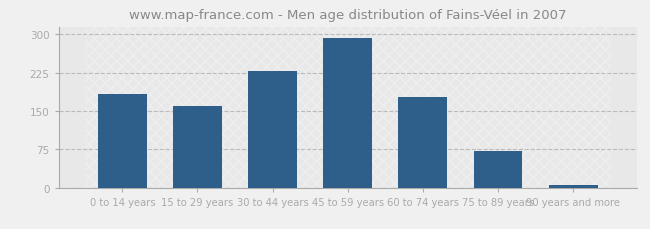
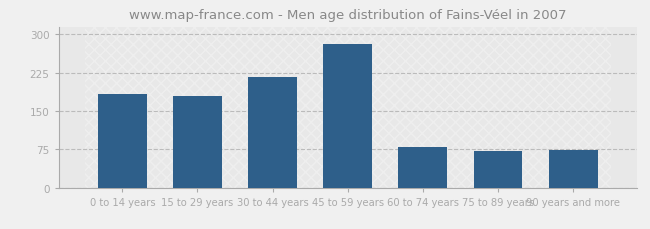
15 to 29 years: 160 -> 180
30 to 44 years: 228 -> 216
45 to 59 years: 293 -> 280
60 to 74 years: 178 -> 80
90 years and more: 5 -> 74
